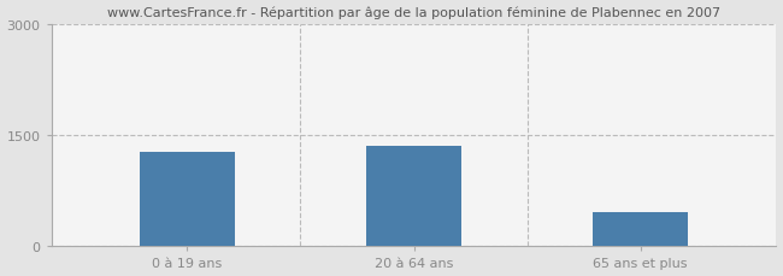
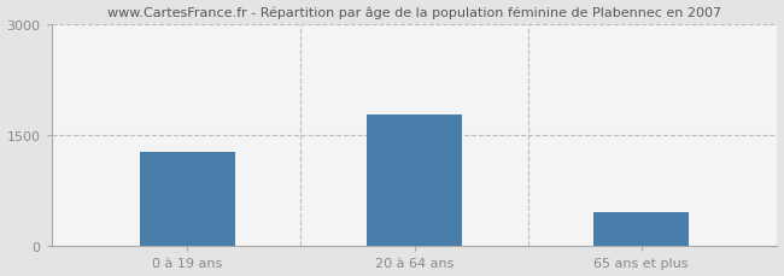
20 à 64 ans: 1360 -> 1780
